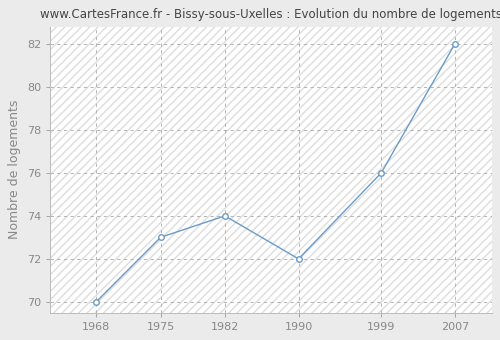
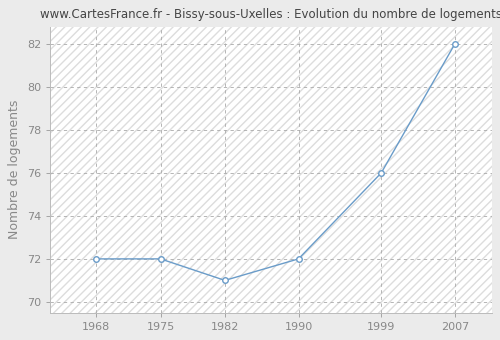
1968: 70 -> 72
1975: 73 -> 72
1982: 74 -> 71
